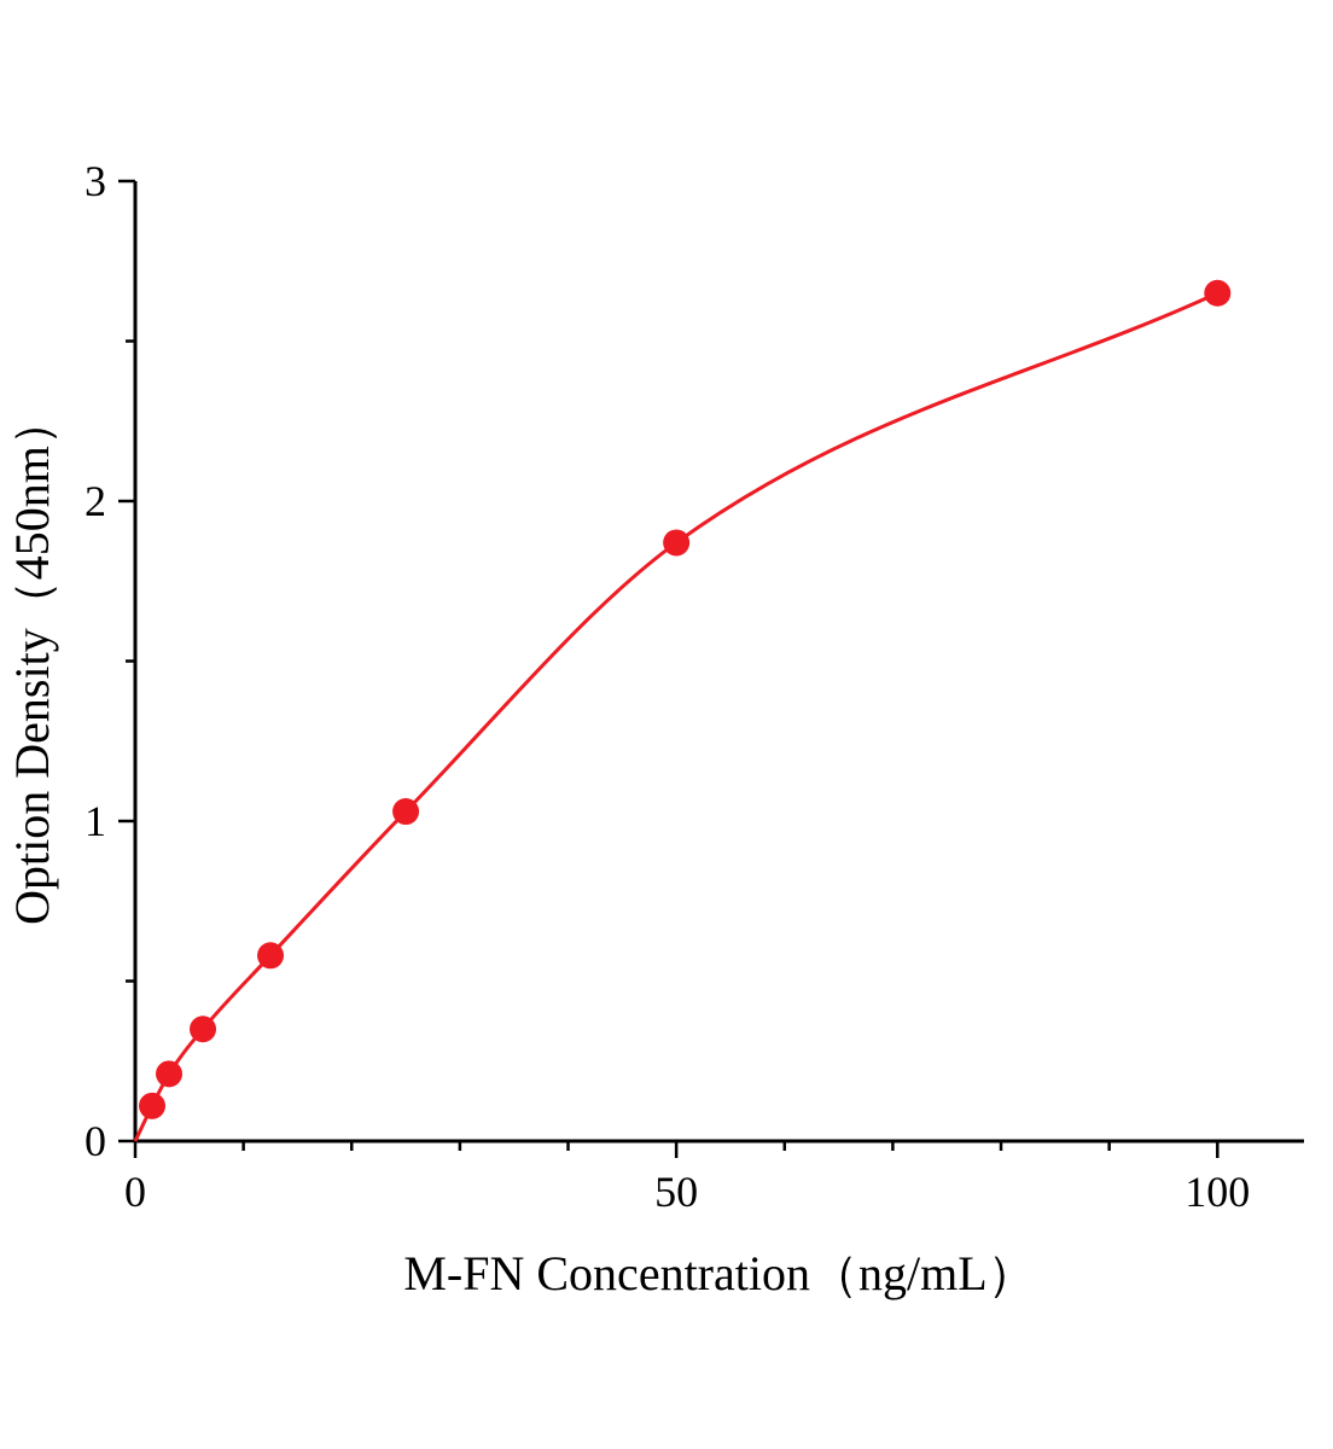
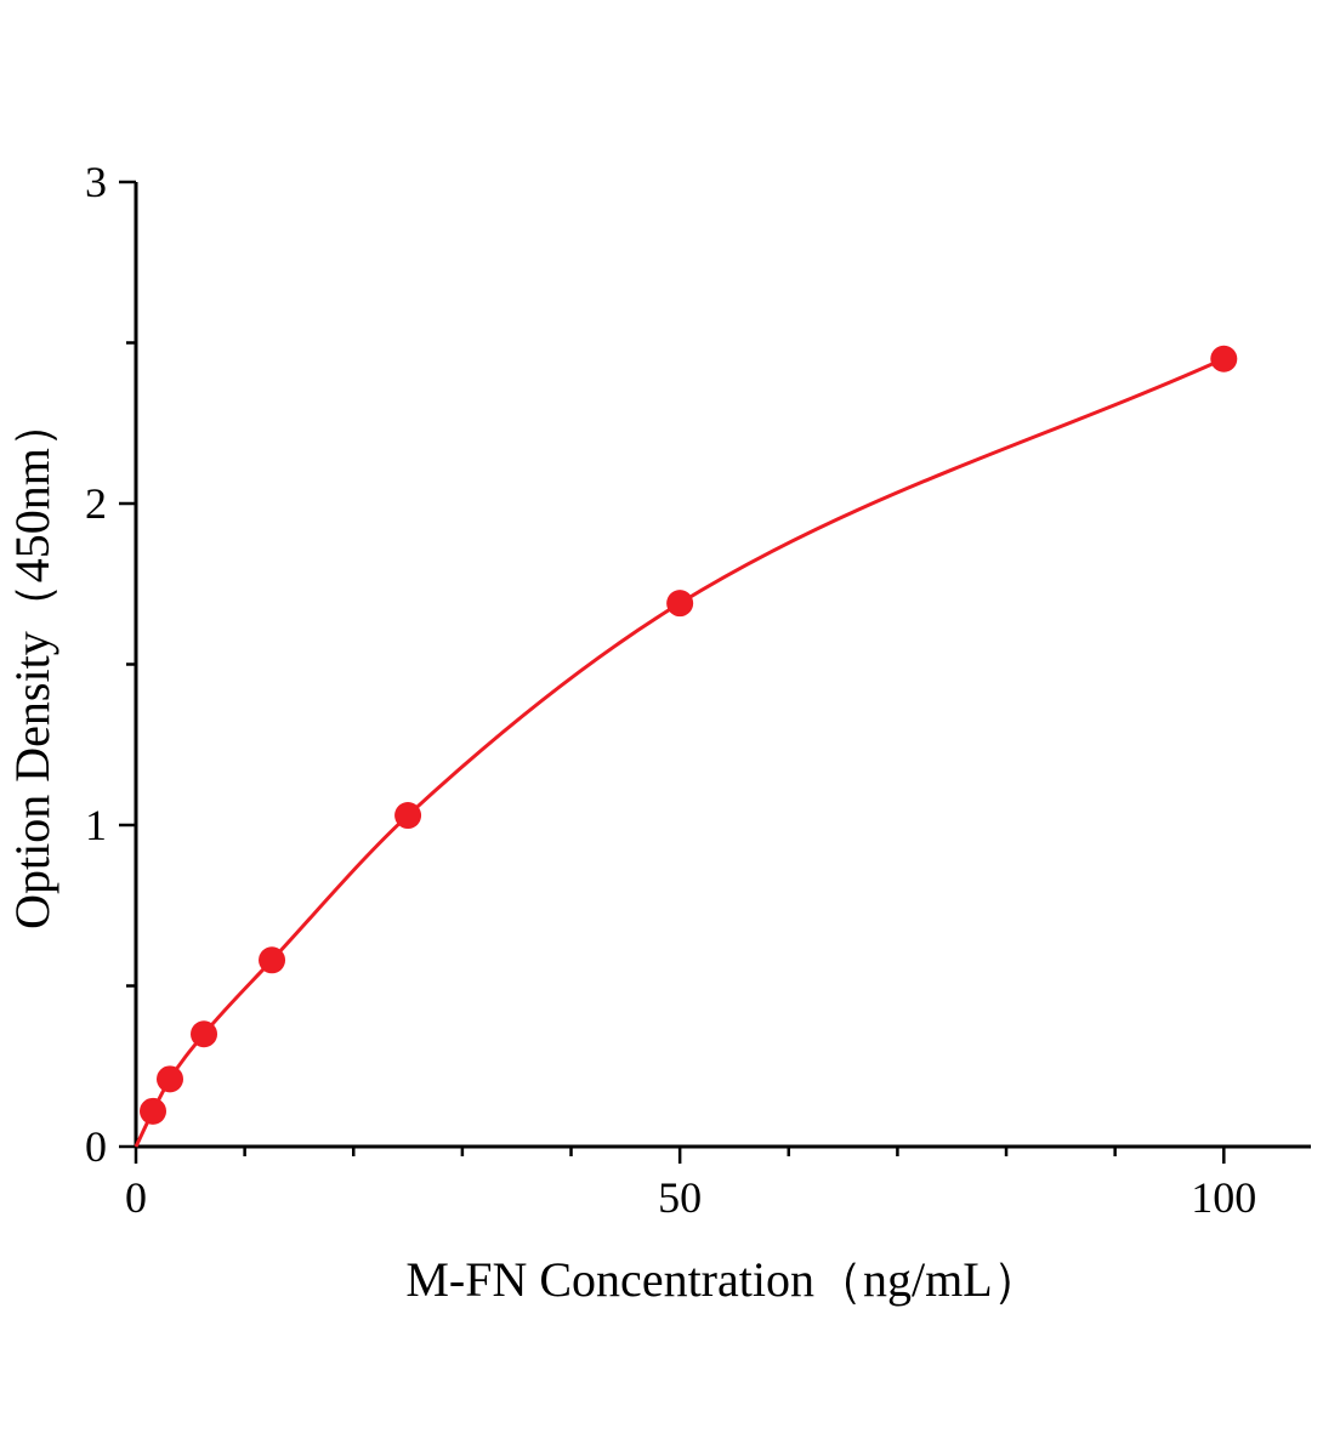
50: 1.87 -> 1.69
100: 2.65 -> 2.45
